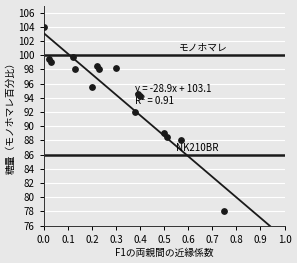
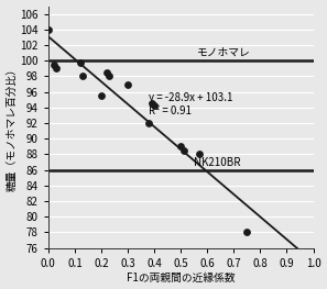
0.3: 98.2 -> 97.0
